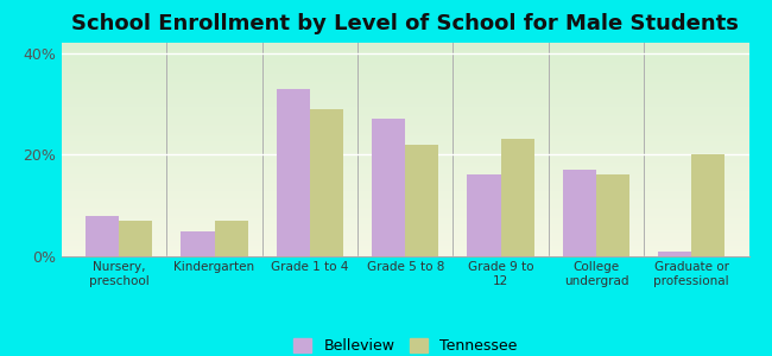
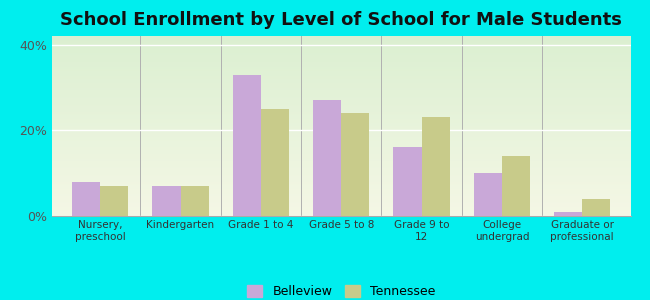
Belleview/Kindergarten: 5% -> 7%
Tennessee/Grade 1 to 4: 29% -> 25%
Tennessee/Grade 5 to 8: 22% -> 24%
Belleview/College undergrad: 17% -> 10%
Tennessee/College undergrad: 16% -> 14%
Tennessee/Graduate or professional: 20% -> 4%
